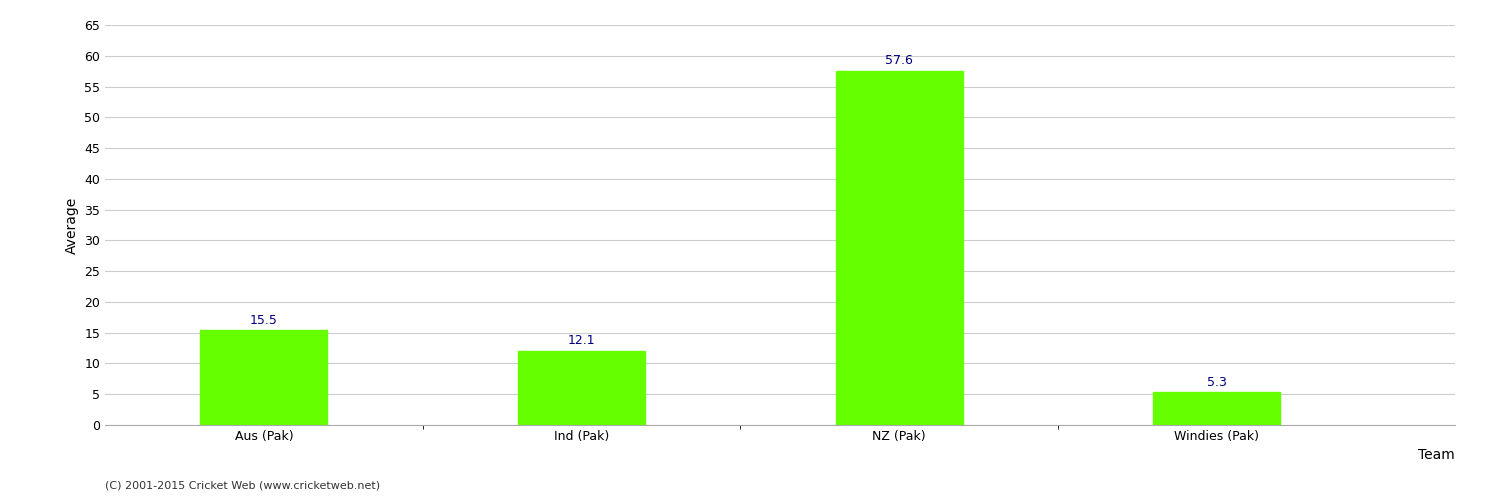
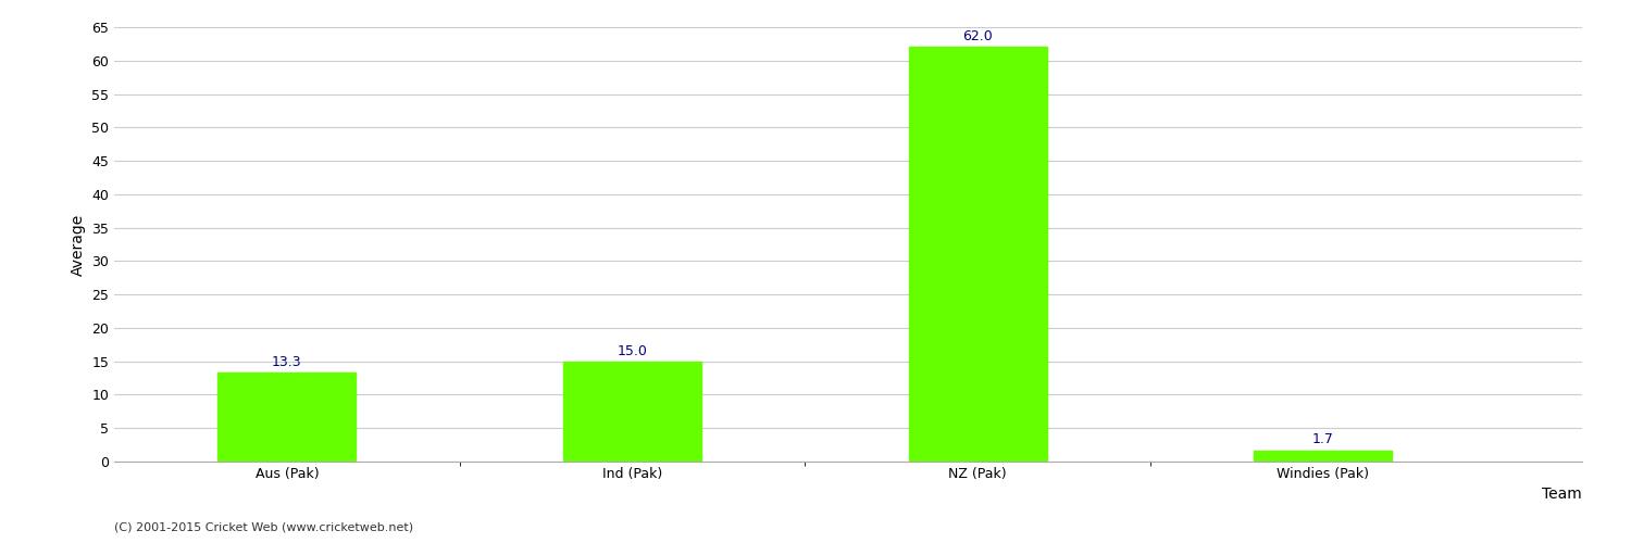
Aus (Pak): 15.5 -> 13.3
Ind (Pak): 12.1 -> 15.0
NZ (Pak): 57.6 -> 62.0
Windies (Pak): 5.3 -> 1.7
